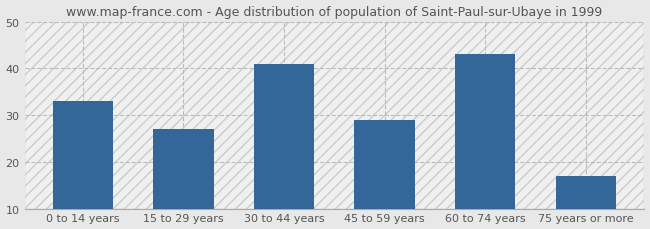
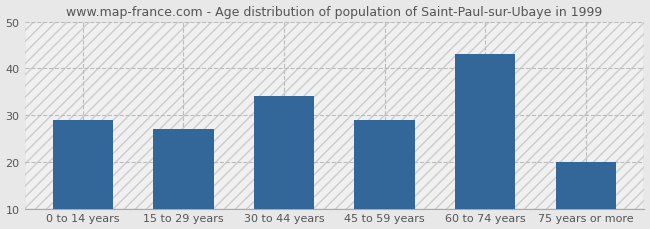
0 to 14 years: 33 -> 29
30 to 44 years: 41 -> 34
75 years or more: 17 -> 20
